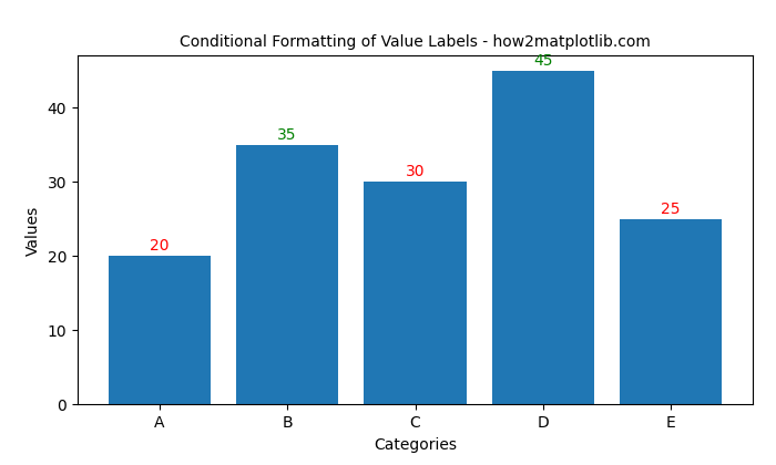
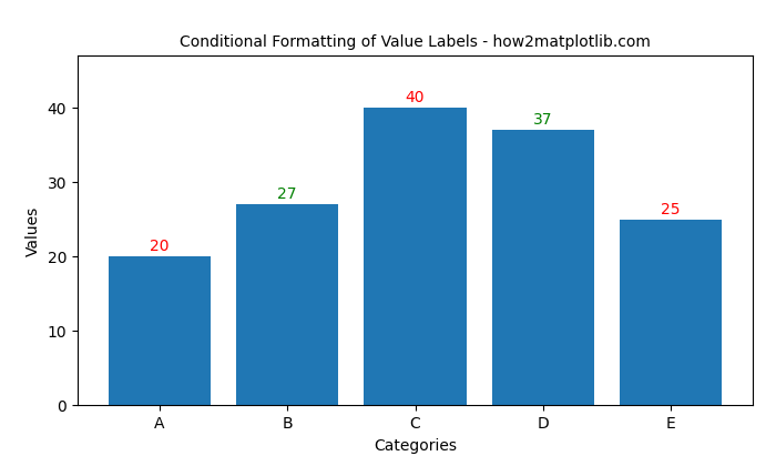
B: 35 -> 27
C: 30 -> 40
D: 45 -> 37
